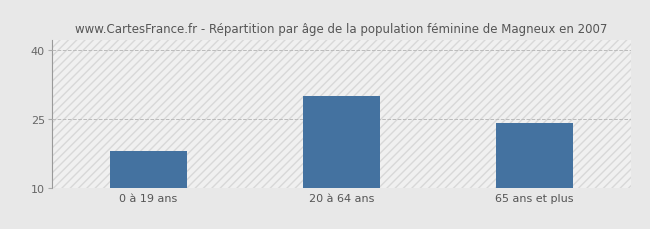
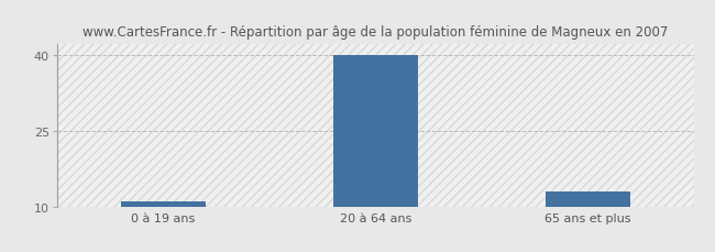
0 à 19 ans: 18 -> 11
20 à 64 ans: 30 -> 40
65 ans et plus: 24 -> 13
